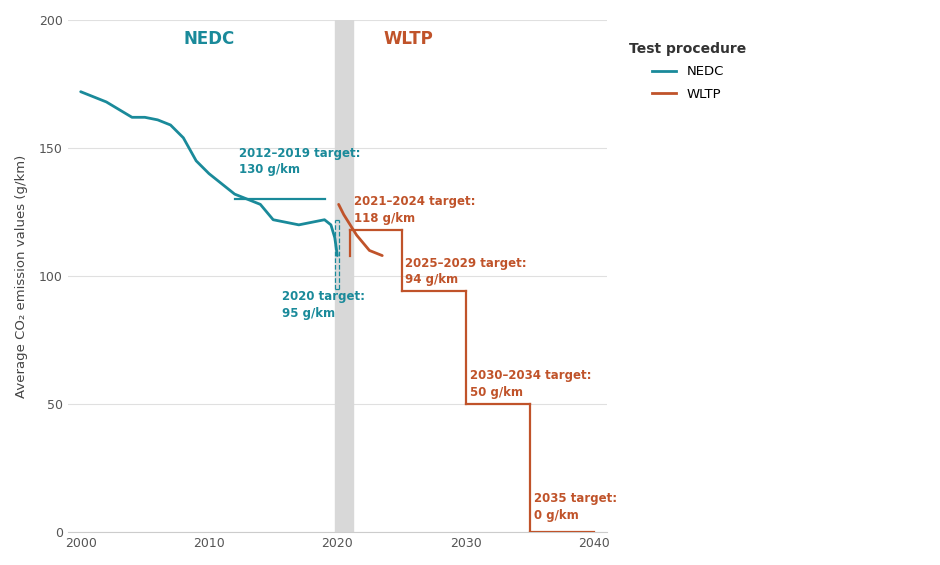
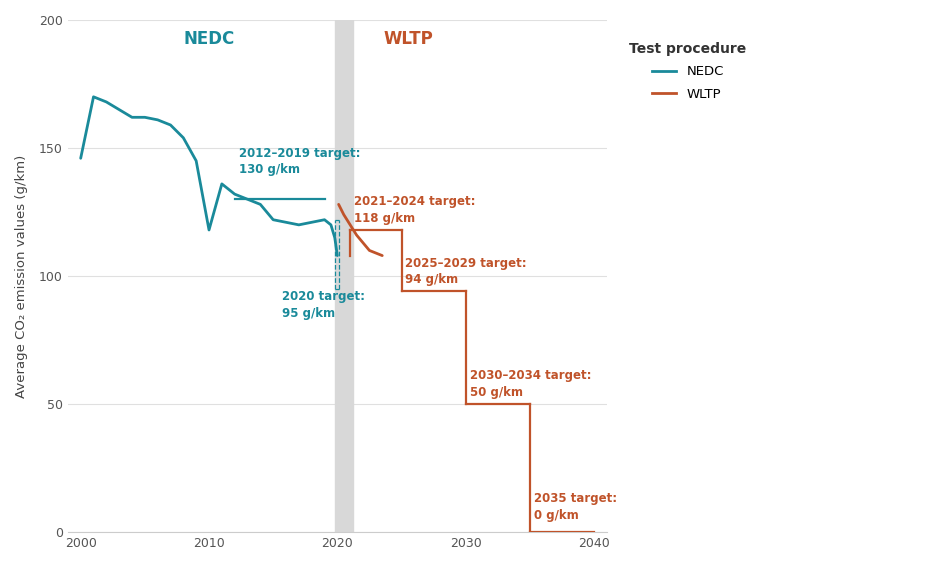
NEDC/2000: 172 -> 146
NEDC/2010: 140 -> 118
